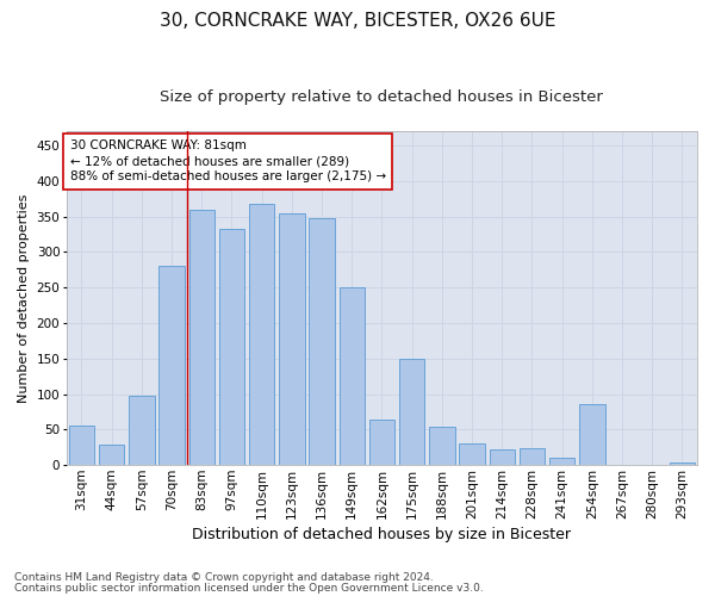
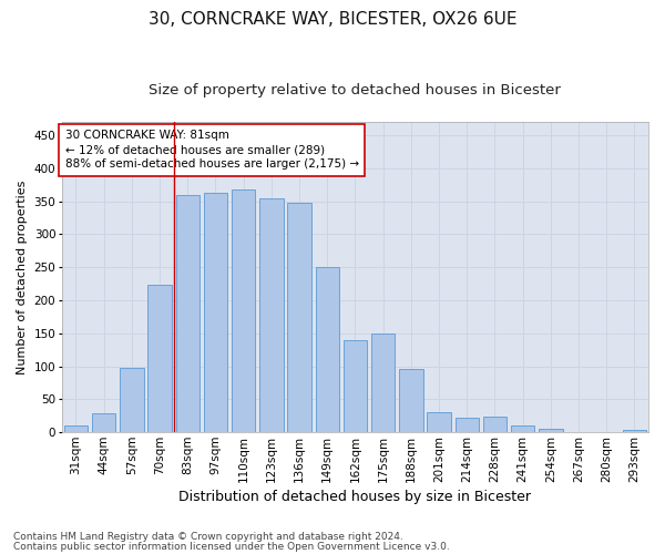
31sqm: 56 -> 10
70sqm: 280 -> 224
97sqm: 332 -> 363
162sqm: 64 -> 139
188sqm: 54 -> 96
254sqm: 86 -> 5
